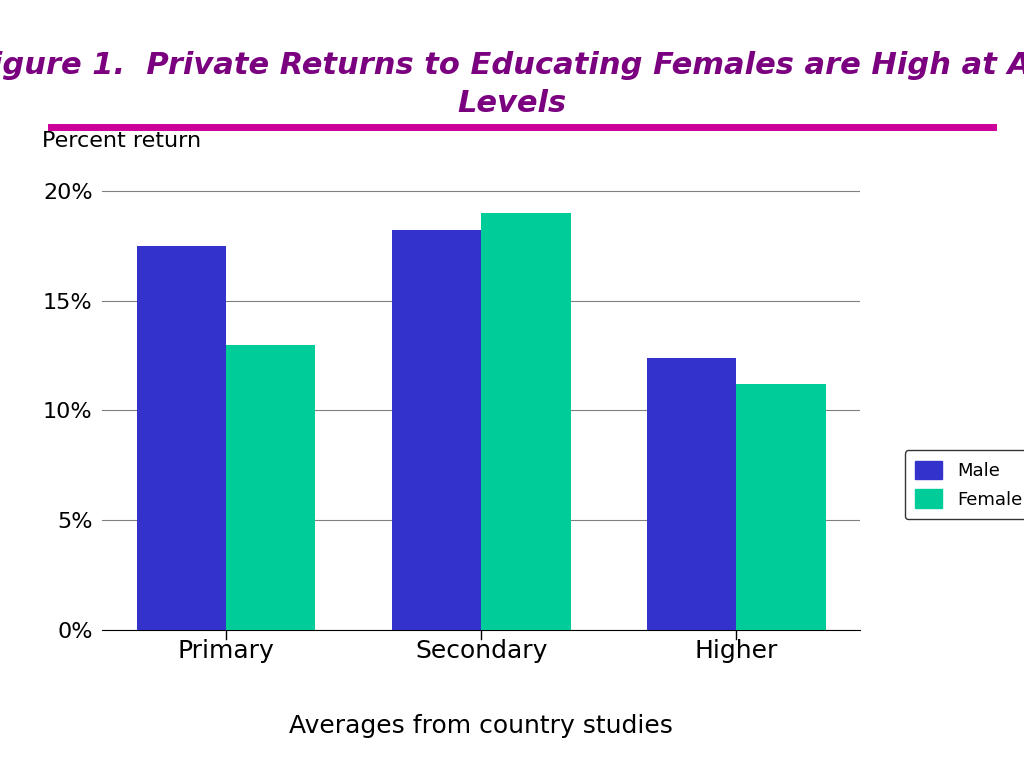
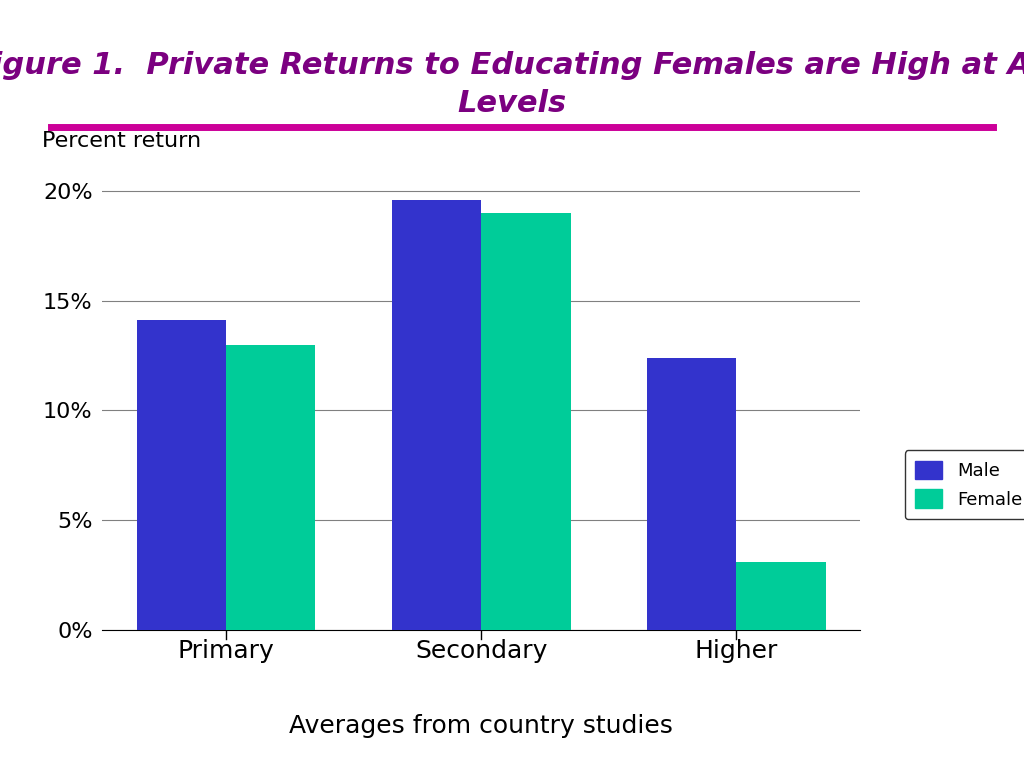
Male/Primary: 17.5% -> 14.1%
Male/Secondary: 18.2% -> 19.6%
Female/Higher: 11.2% -> 3.1%
